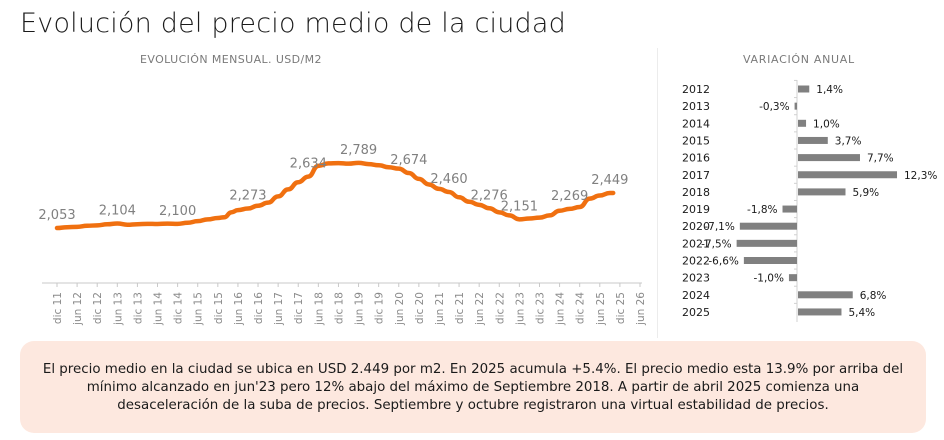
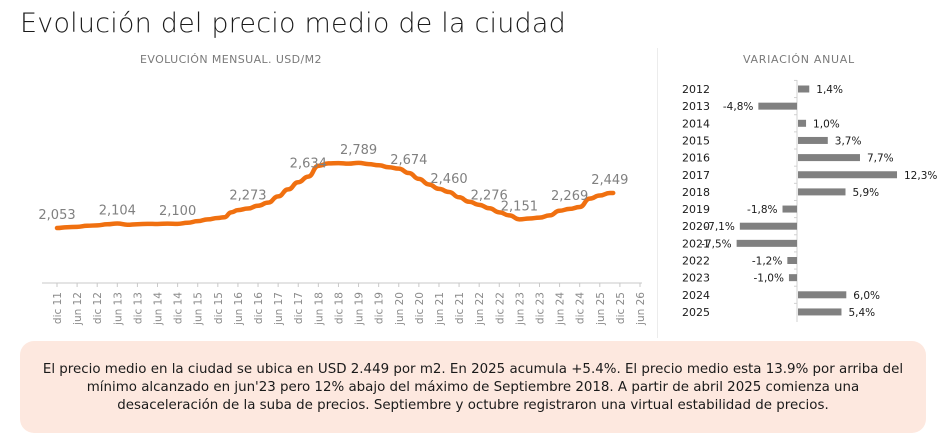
VARIACIÓN ANUAL/2013: -0,3% -> -4,8%
VARIACIÓN ANUAL/2022: -6,6% -> -1,2%
VARIACIÓN ANUAL/2024: 6,8% -> 6,0%
